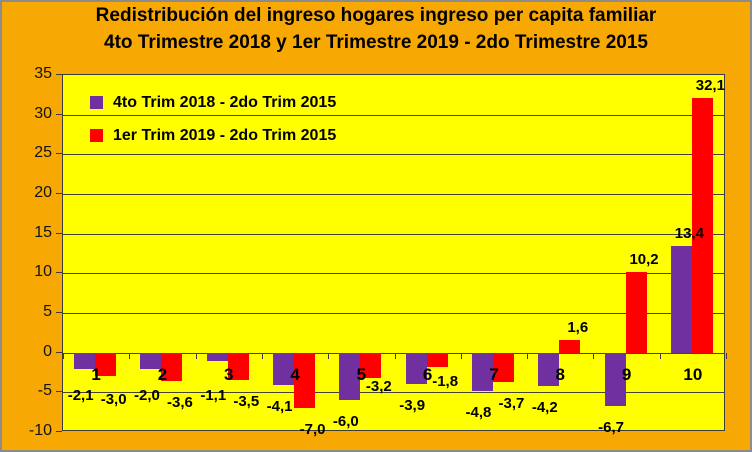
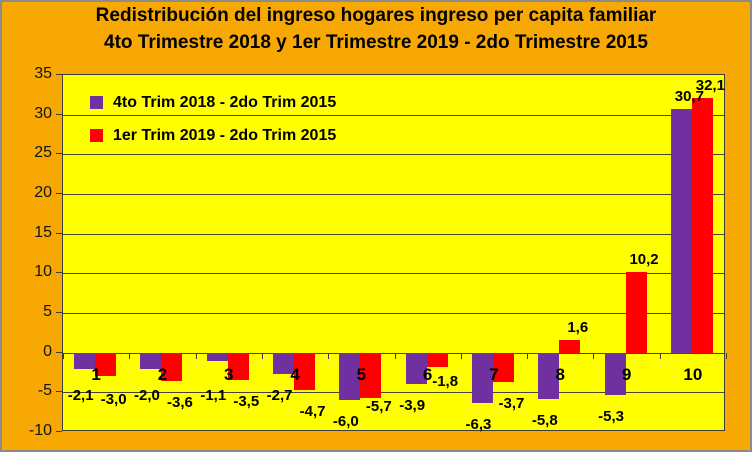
4to Trim 2018 - 2do Trim 2015/4: -4,1 -> -2,7
1er Trim 2019 - 2do Trim 2015/4: -7,0 -> -4,7
1er Trim 2019 - 2do Trim 2015/5: -3,2 -> -5,7
4to Trim 2018 - 2do Trim 2015/7: -4,8 -> -6,3
4to Trim 2018 - 2do Trim 2015/8: -4,2 -> -5,8
4to Trim 2018 - 2do Trim 2015/9: -6,7 -> -5,3
4to Trim 2018 - 2do Trim 2015/10: 13,4 -> 30,7
